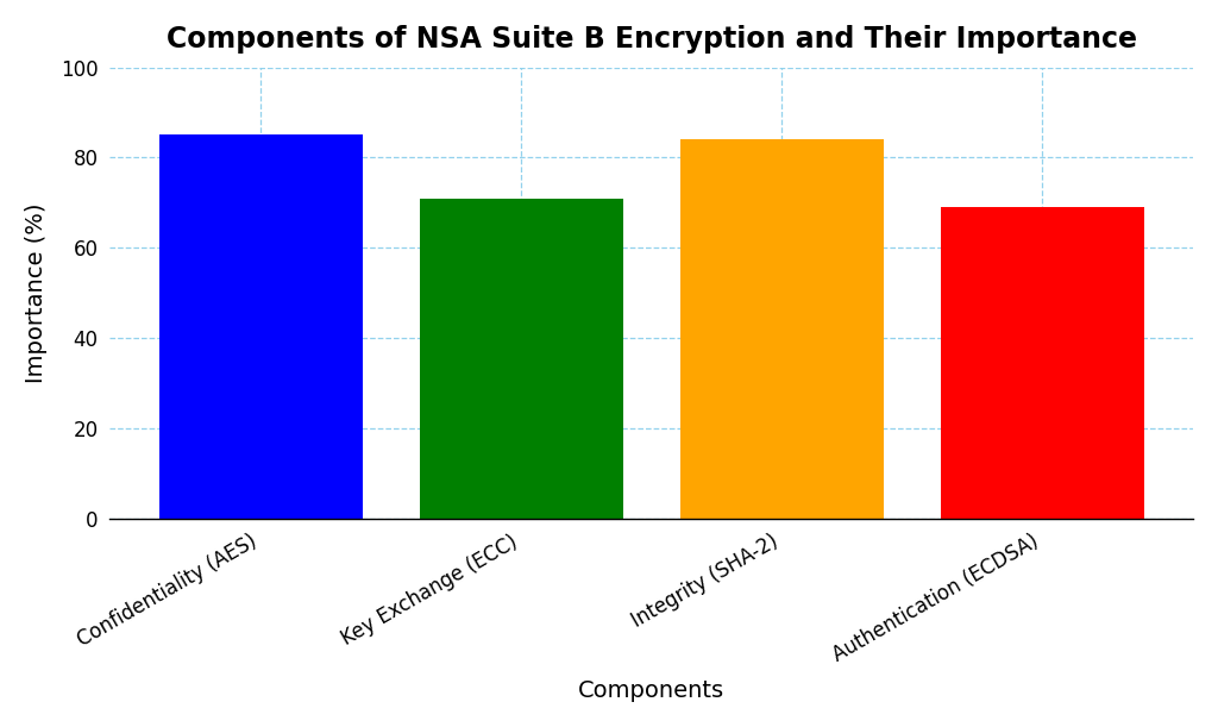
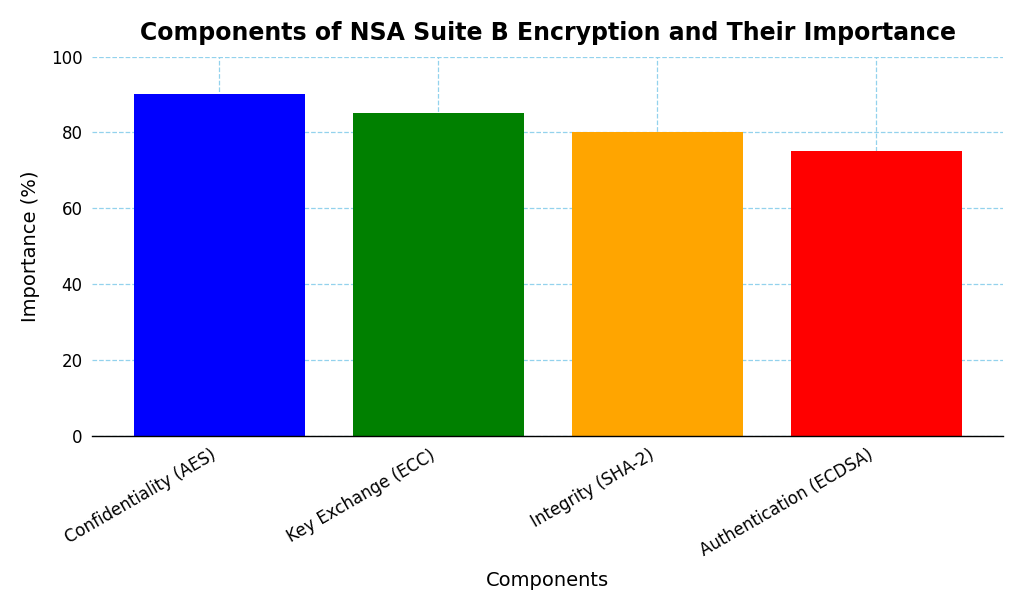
Confidentiality (AES): 85 -> 90
Key Exchange (ECC): 71 -> 85
Integrity (SHA-2): 84 -> 80
Authentication (ECDSA): 69 -> 75
